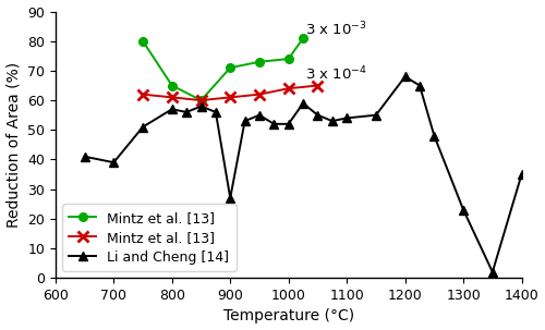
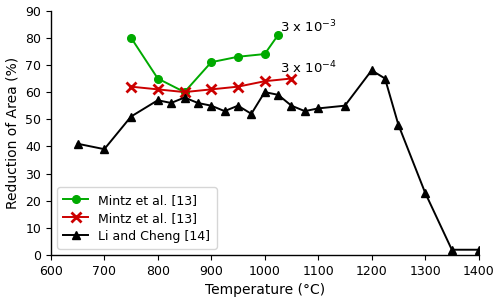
Li and Cheng [14]/900: 27 -> 55
Li and Cheng [14]/1000: 52 -> 60
Li and Cheng [14]/1400: 35 -> 2
